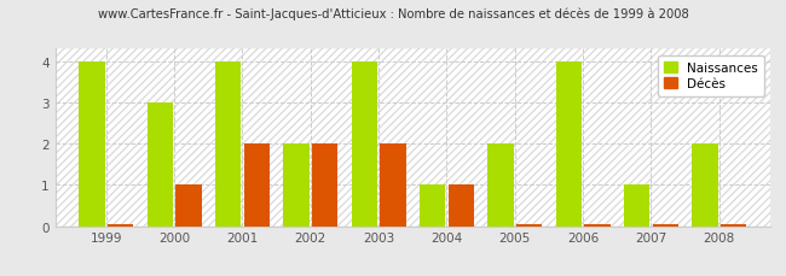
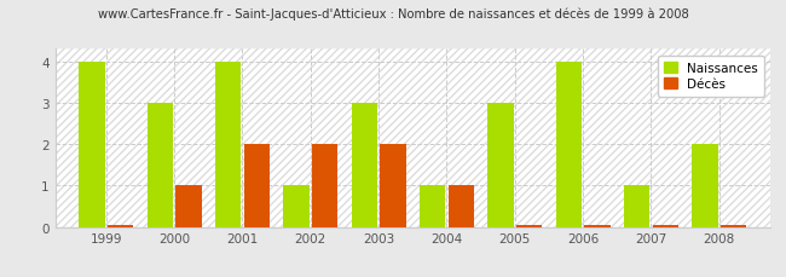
Naissances/2002: 2 -> 1
Naissances/2003: 4 -> 3
Naissances/2005: 2 -> 3
